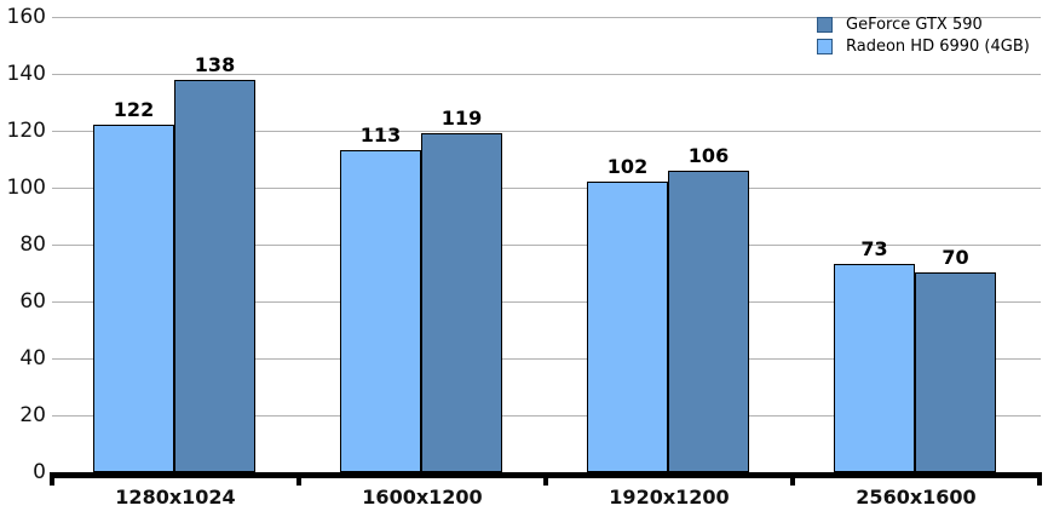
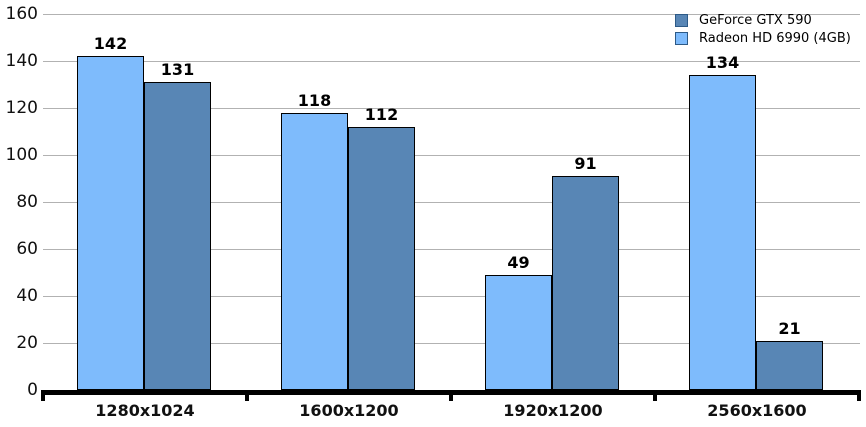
Radeon HD 6990 (4GB)/1280x1024: 122 -> 142
GeForce GTX 590/1280x1024: 138 -> 131
Radeon HD 6990 (4GB)/1600x1200: 113 -> 118
GeForce GTX 590/1600x1200: 119 -> 112
Radeon HD 6990 (4GB)/1920x1200: 102 -> 49
GeForce GTX 590/1920x1200: 106 -> 91
Radeon HD 6990 (4GB)/2560x1600: 73 -> 134
GeForce GTX 590/2560x1600: 70 -> 21
